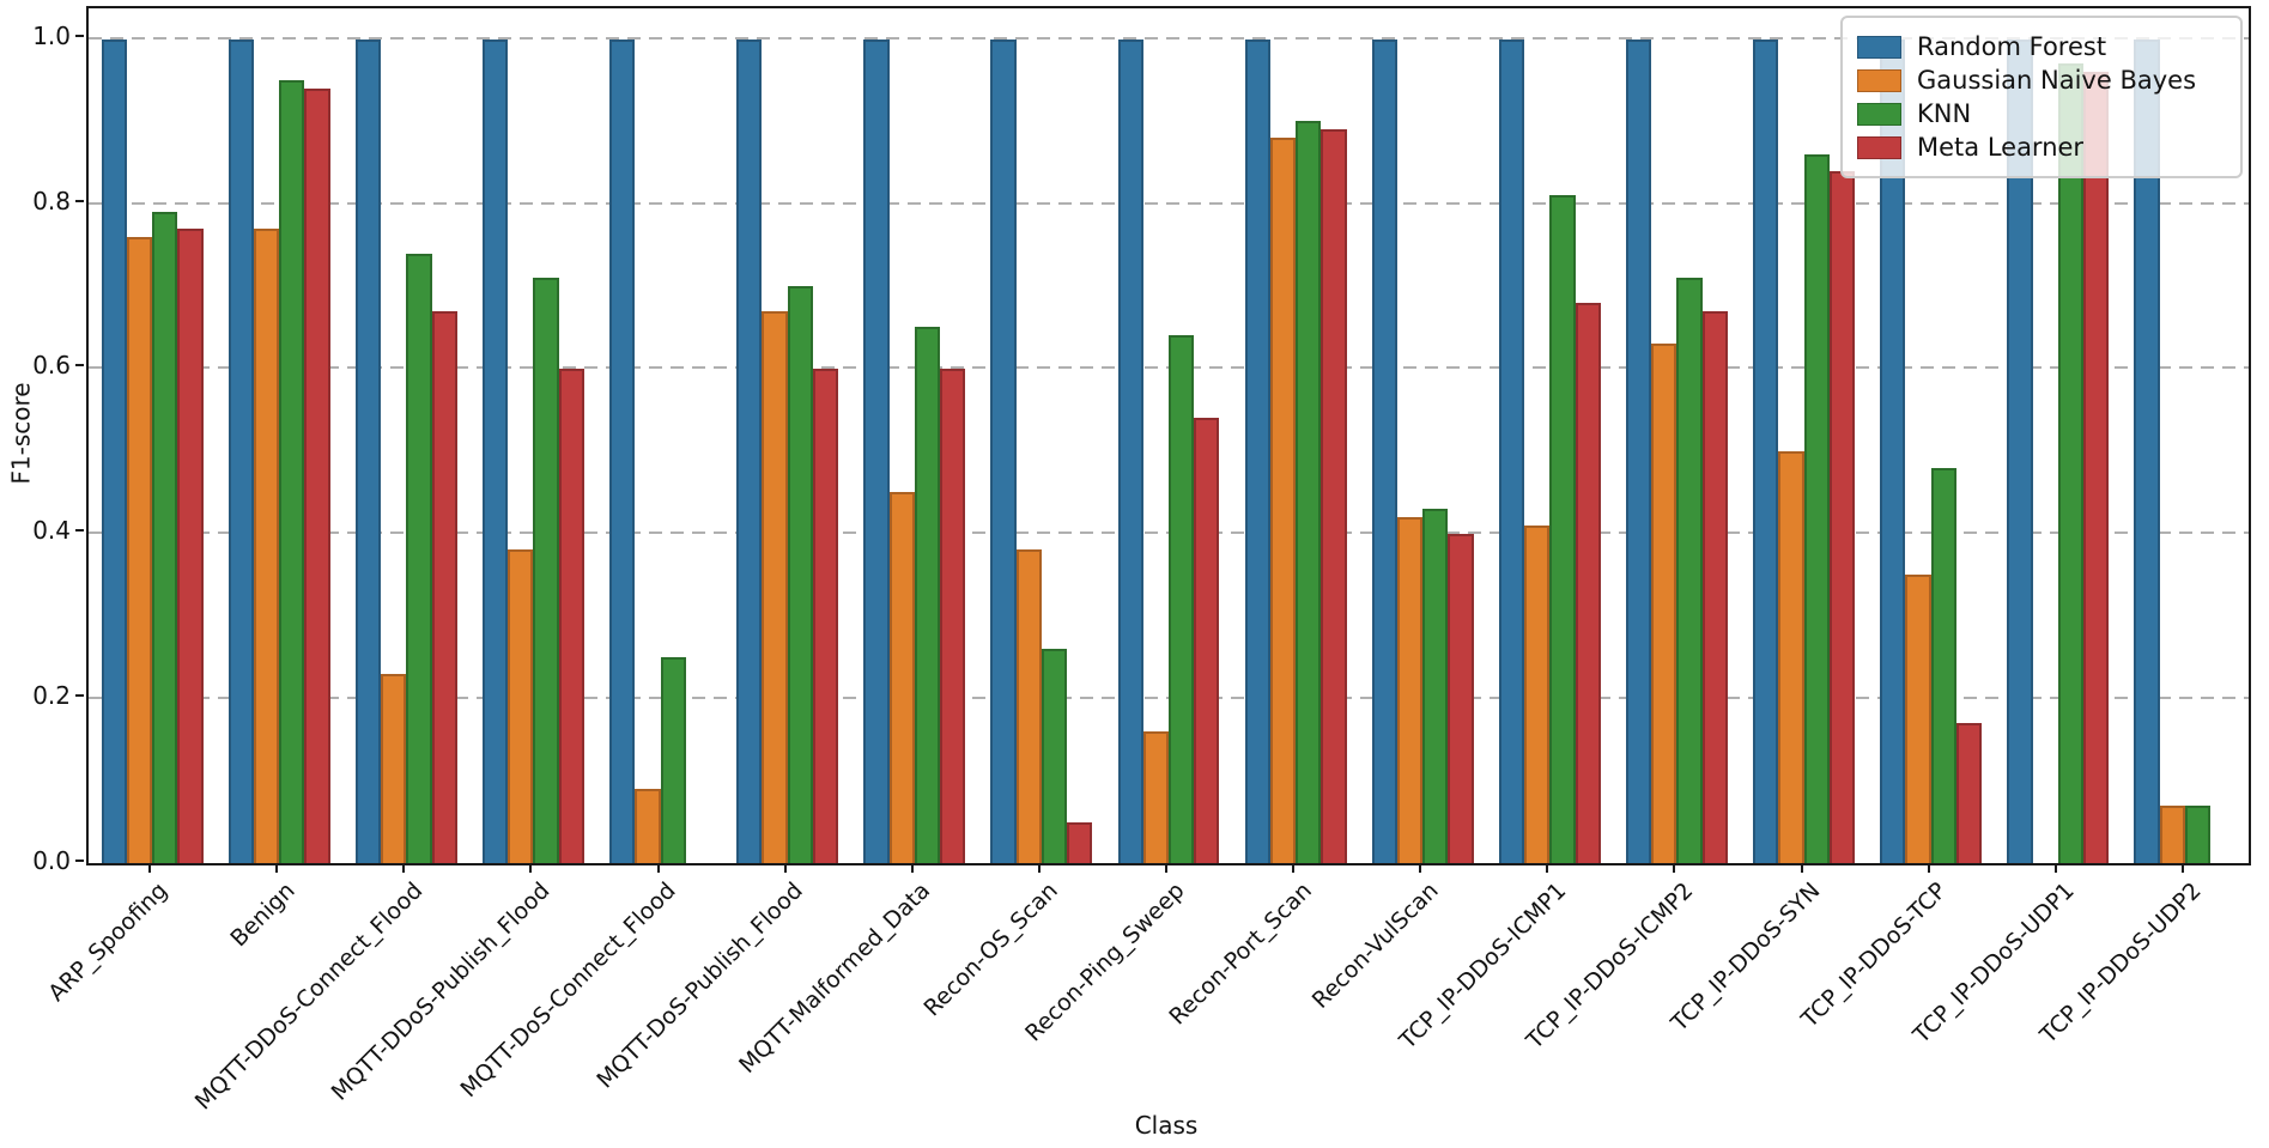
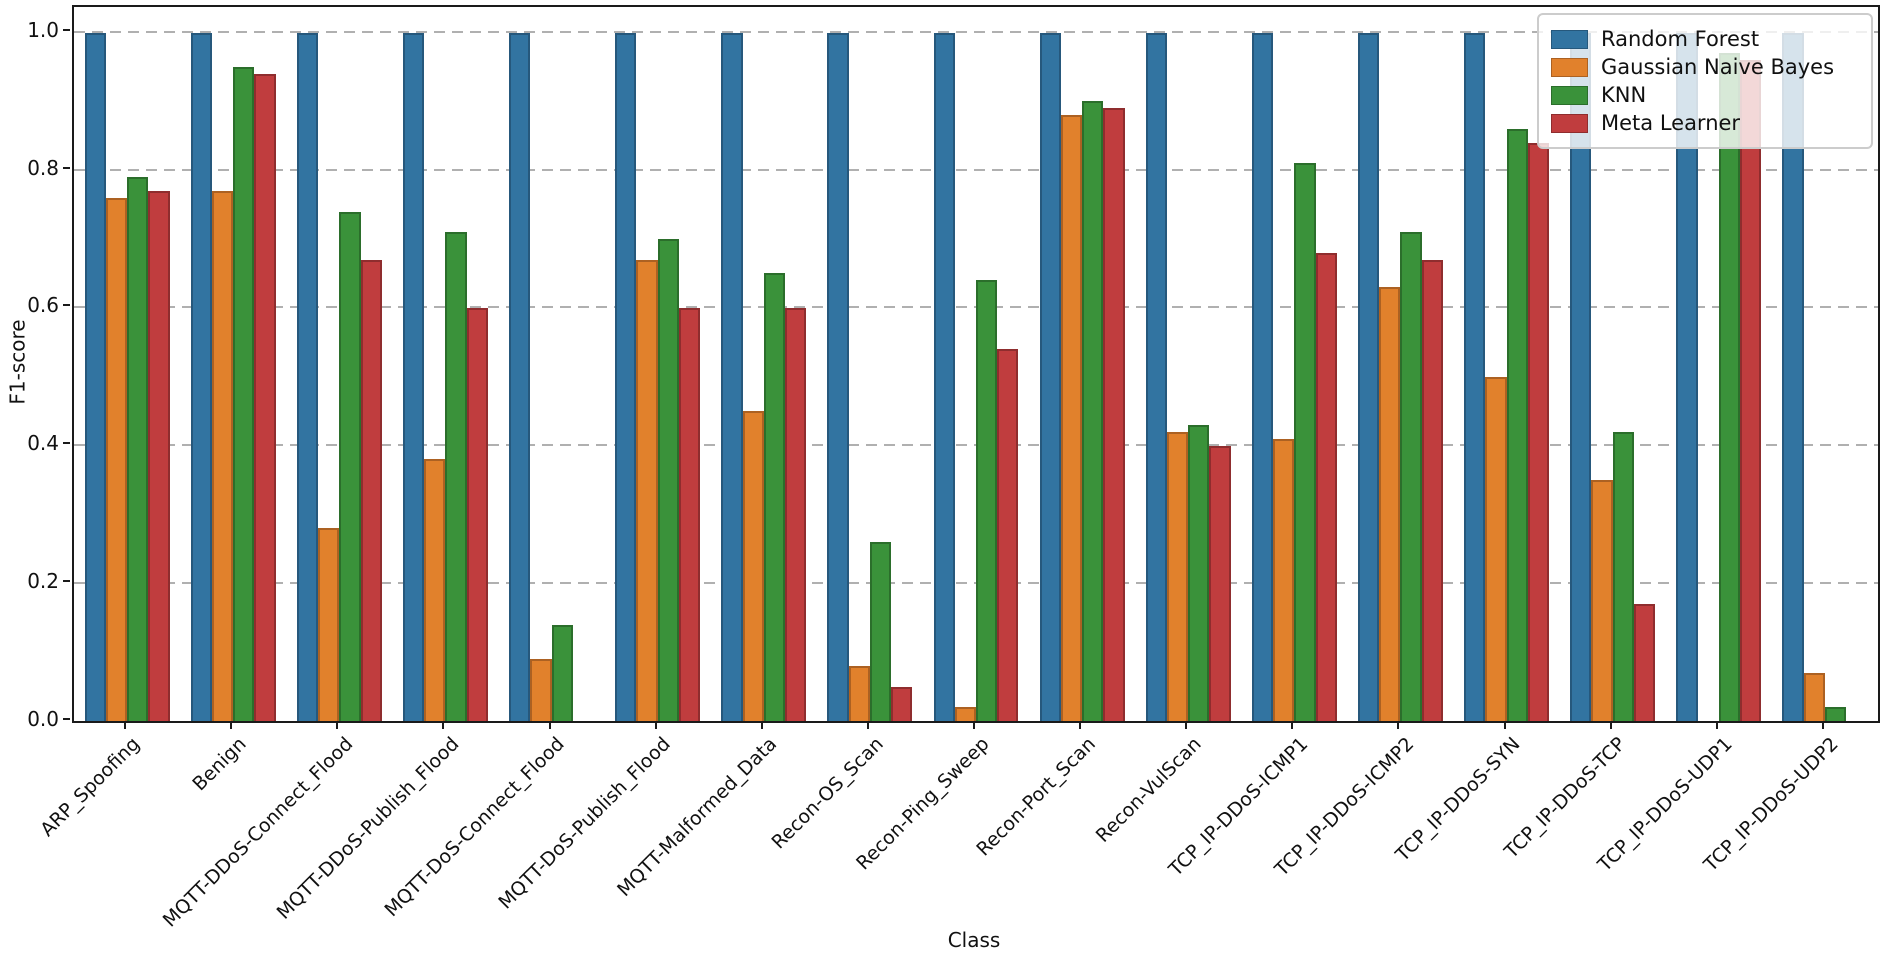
Gaussian Naive Bayes/MQTT-DDoS-Connect_Flood: 0.23 -> 0.28
KNN/MQTT-DoS-Connect_Flood: 0.25 -> 0.14
Gaussian Naive Bayes/Recon-OS_Scan: 0.38 -> 0.08
Gaussian Naive Bayes/Recon-Ping_Sweep: 0.16 -> 0.02
KNN/TCP_IP-DDoS-TCP: 0.48 -> 0.42
KNN/TCP_IP-DDoS-UDP2: 0.07 -> 0.02
